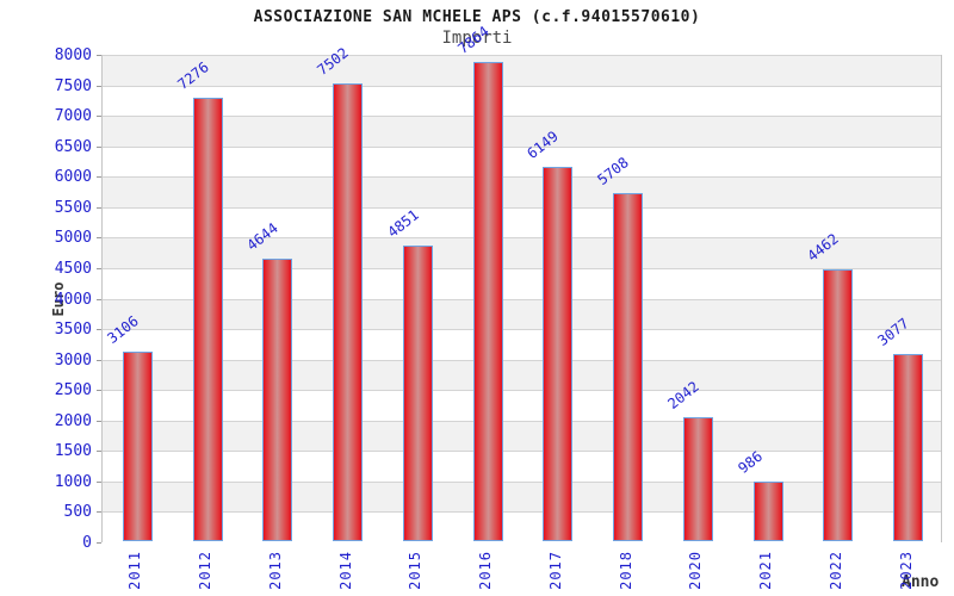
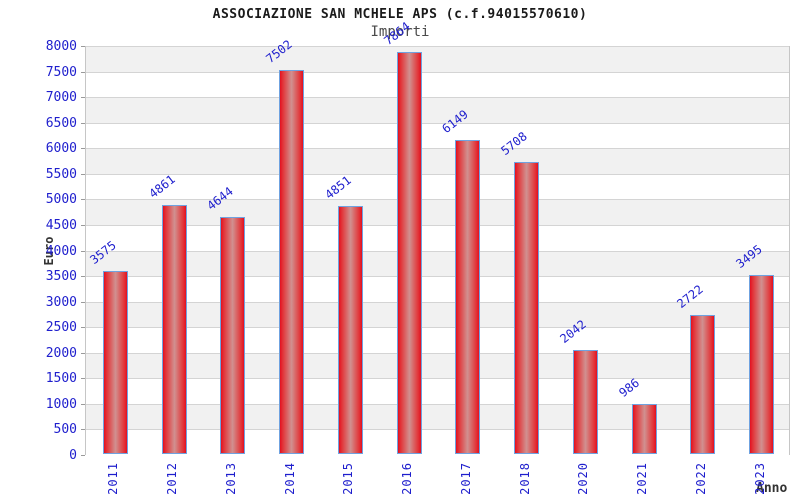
2011: 3106 -> 3575
2012: 7276 -> 4861
2022: 4462 -> 2722
2023: 3077 -> 3495
